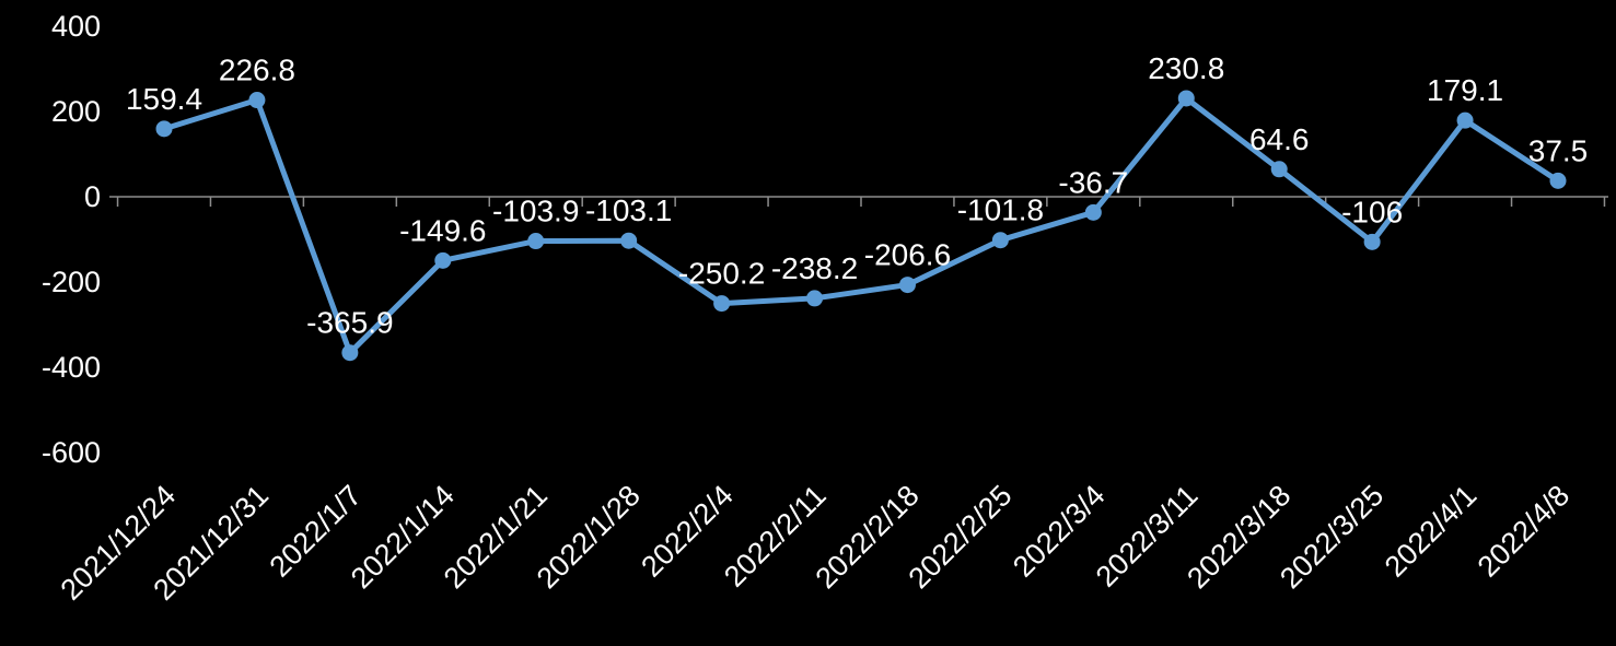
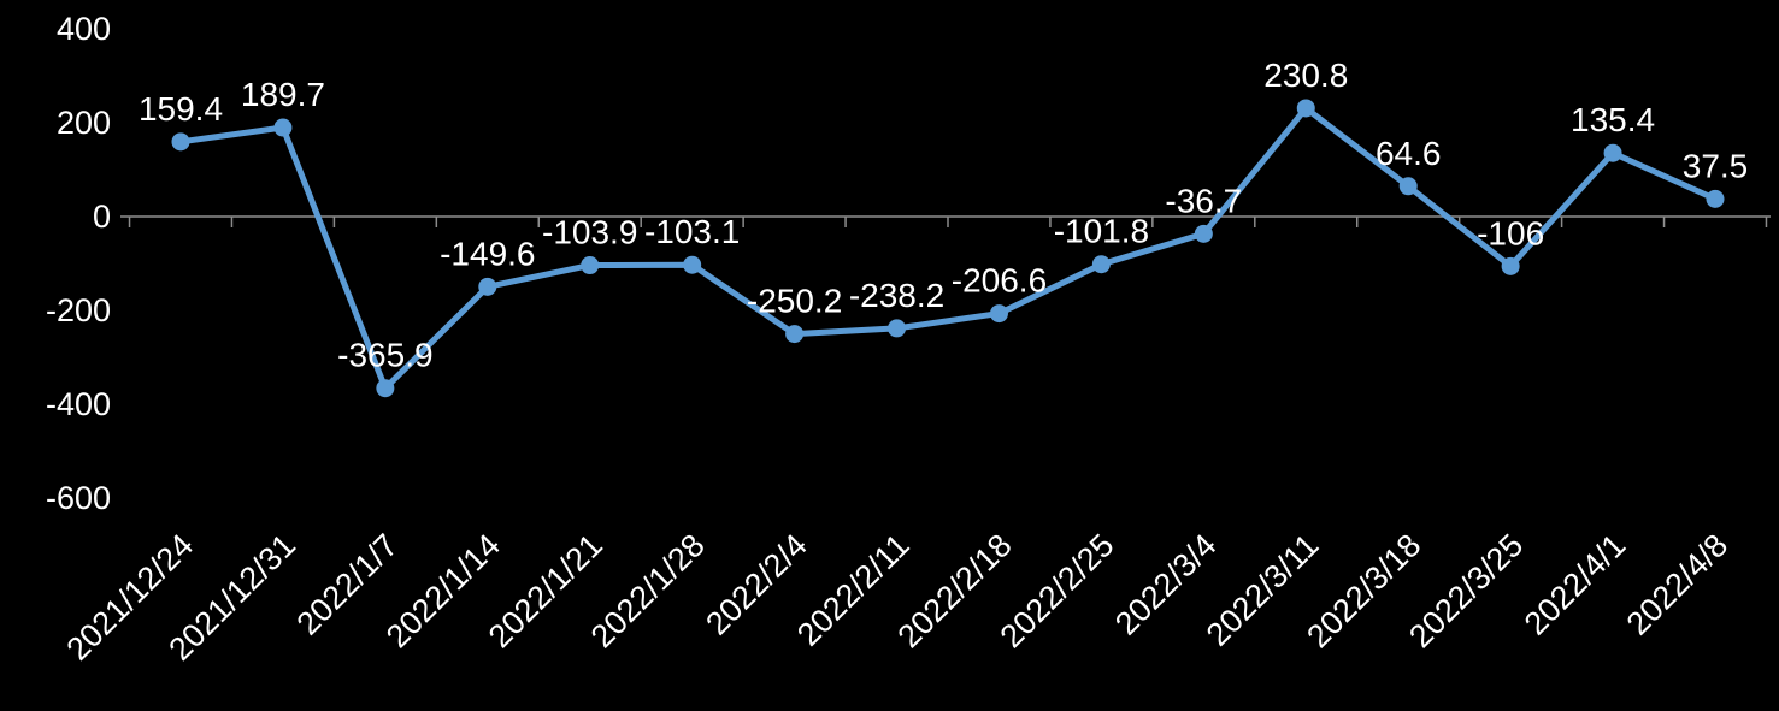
2021/12/31: 226.8 -> 189.7
2022/4/1: 179.1 -> 135.4
